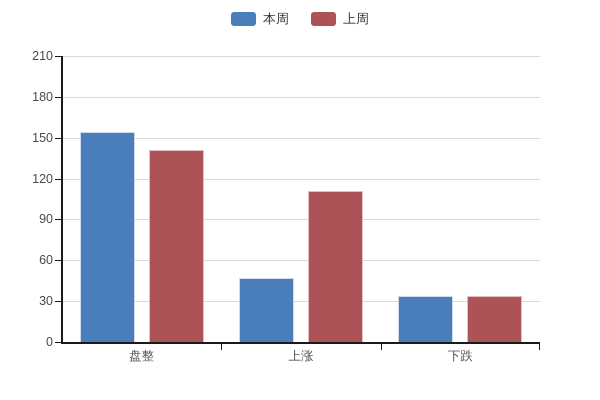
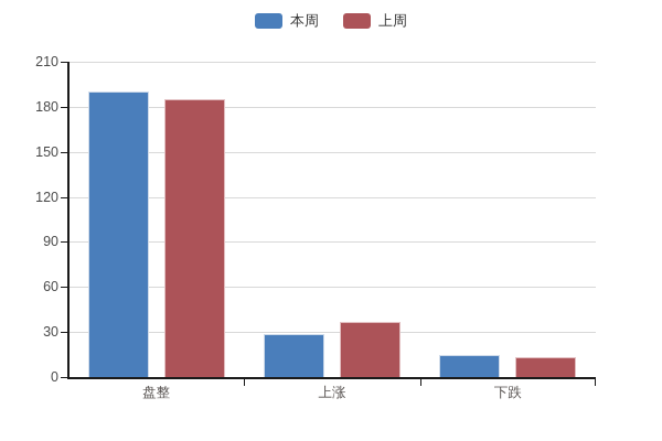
本周/盘整: 154 -> 190
上周/盘整: 141 -> 185
本周/上涨: 47 -> 29
上周/上涨: 111 -> 37
本周/下跌: 34 -> 15
上周/下跌: 34 -> 13
